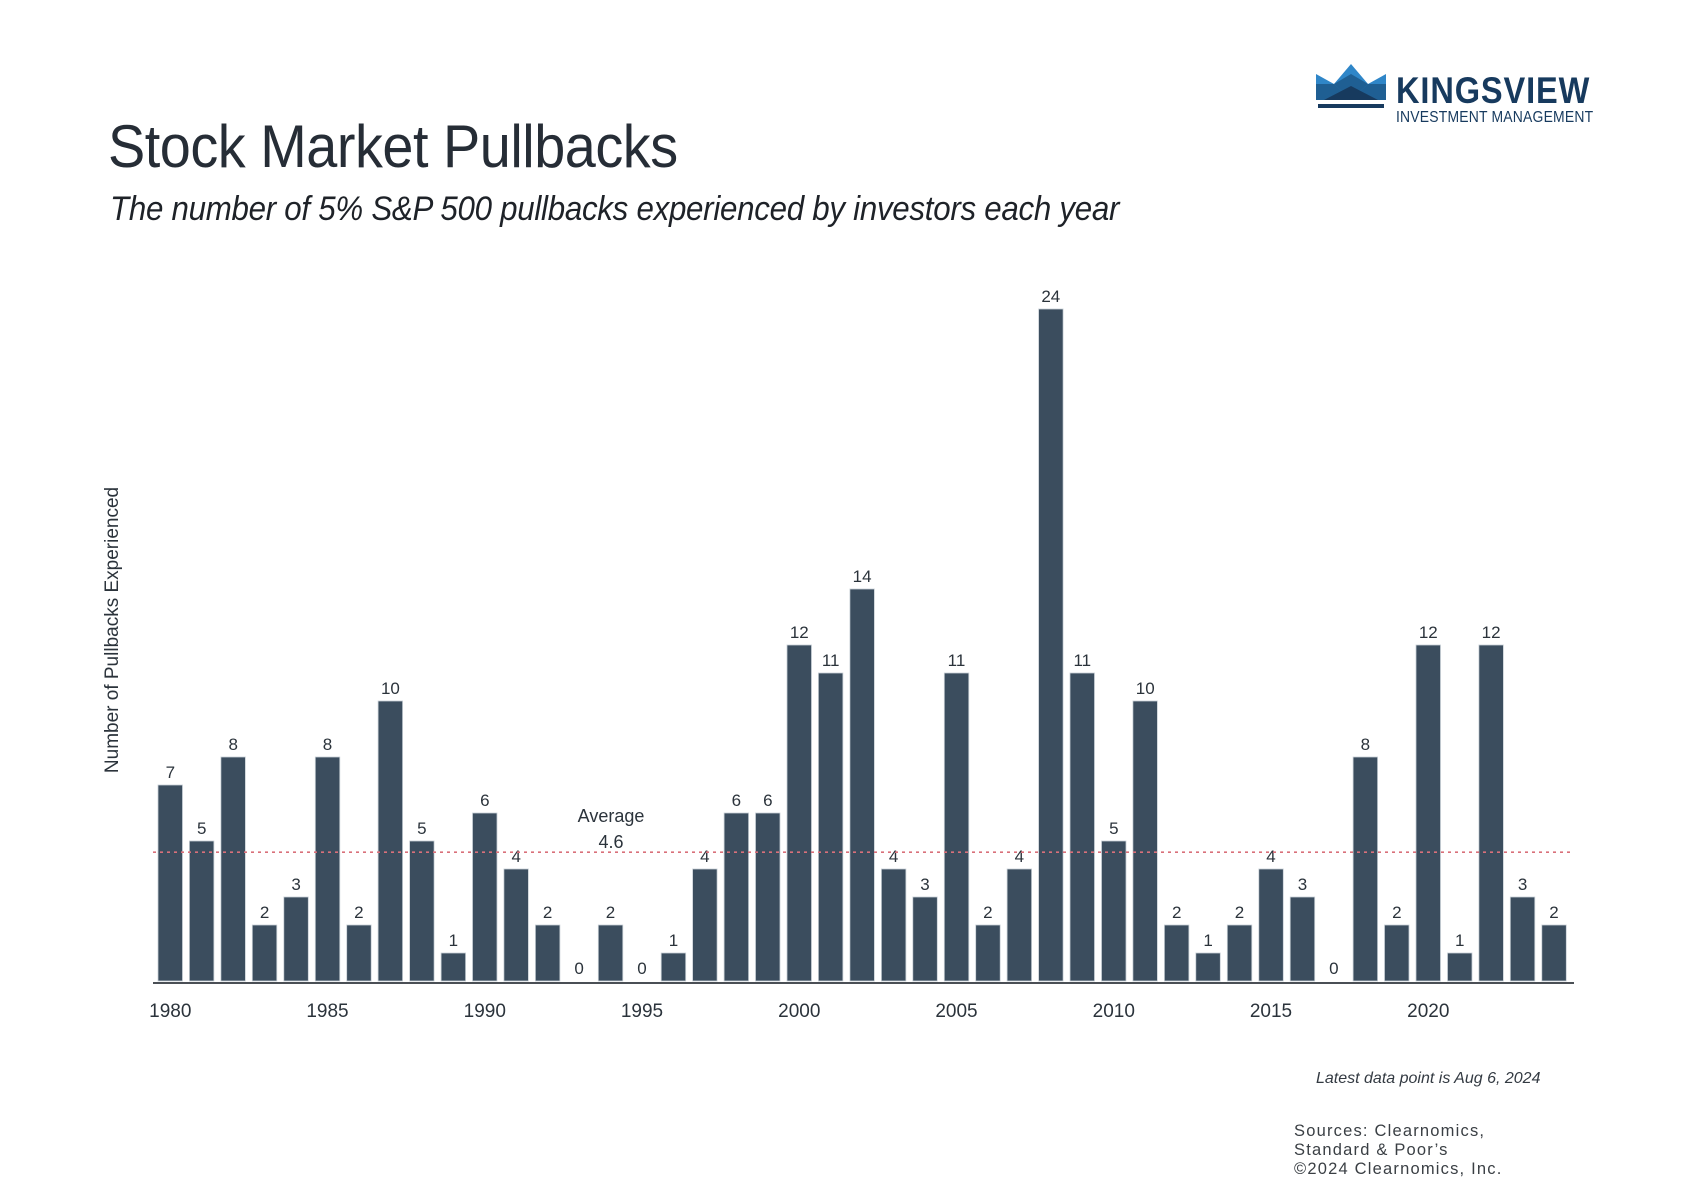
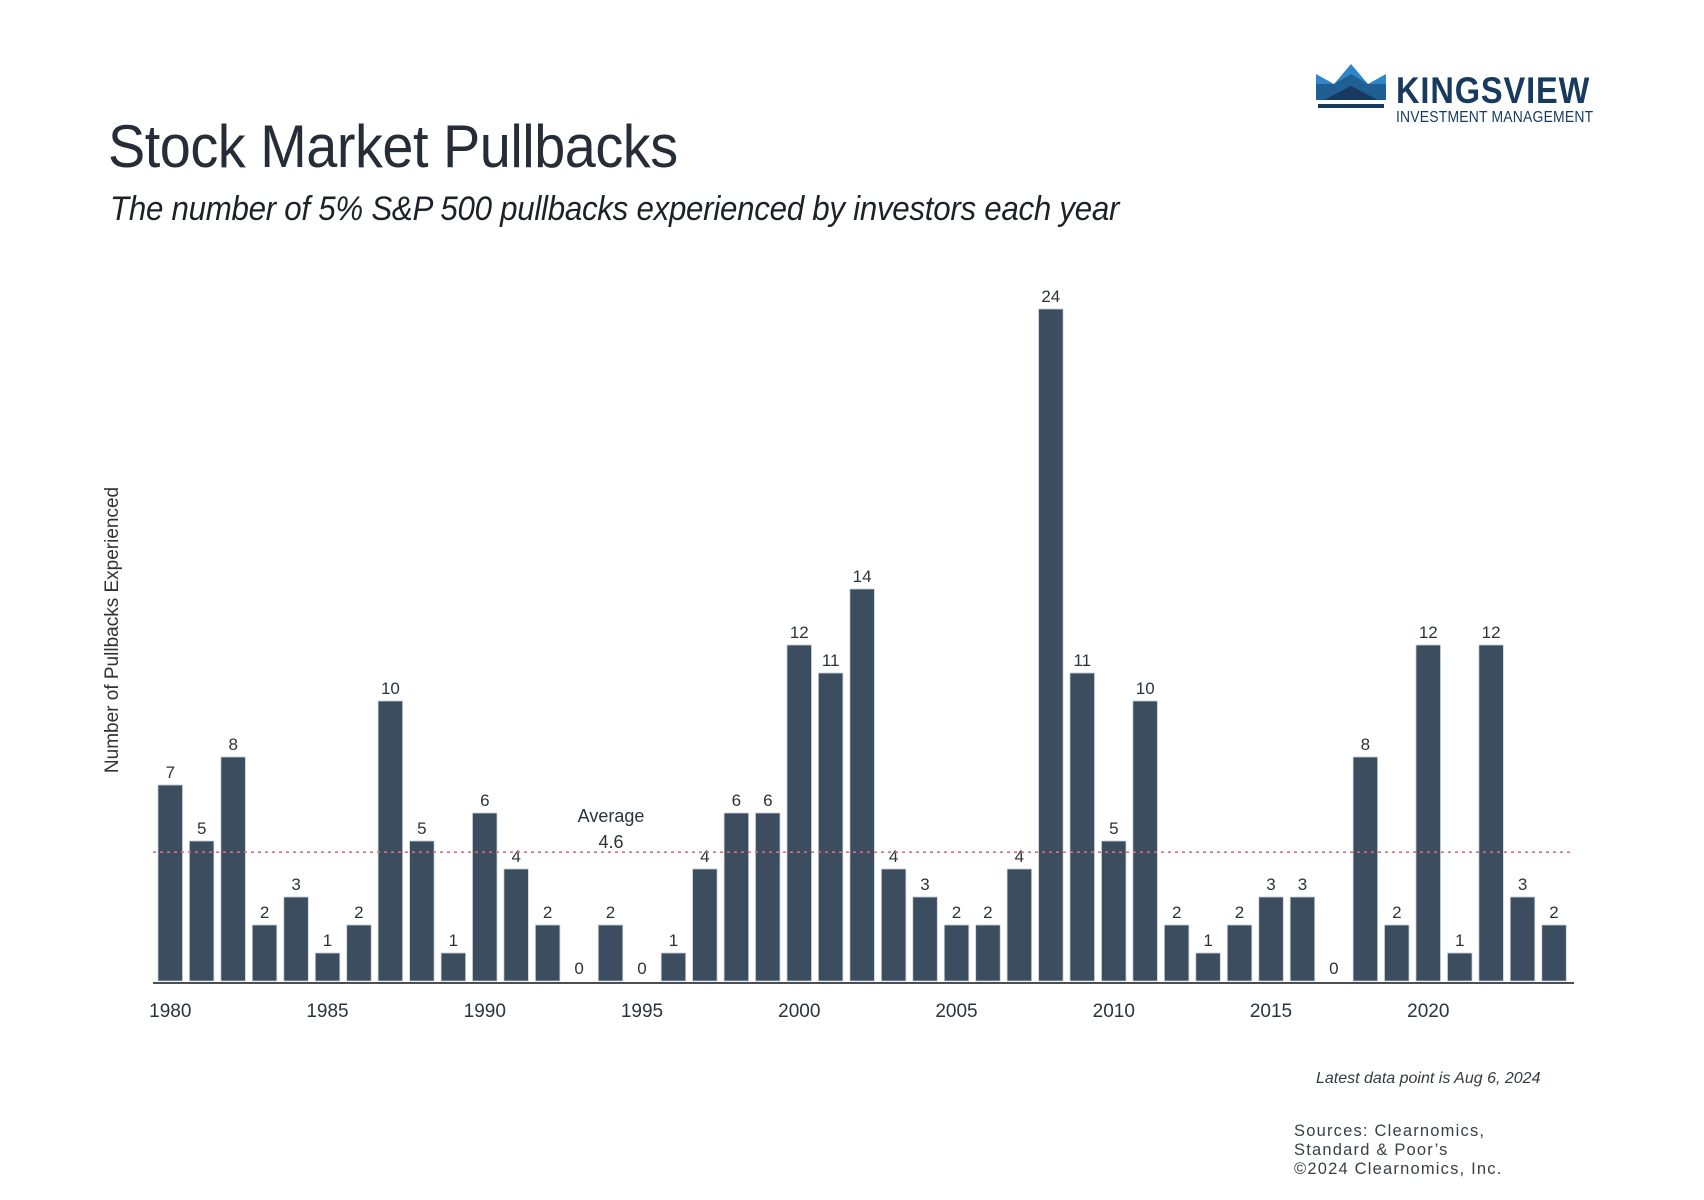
1985: 8 -> 1
2005: 11 -> 2
2015: 4 -> 3
